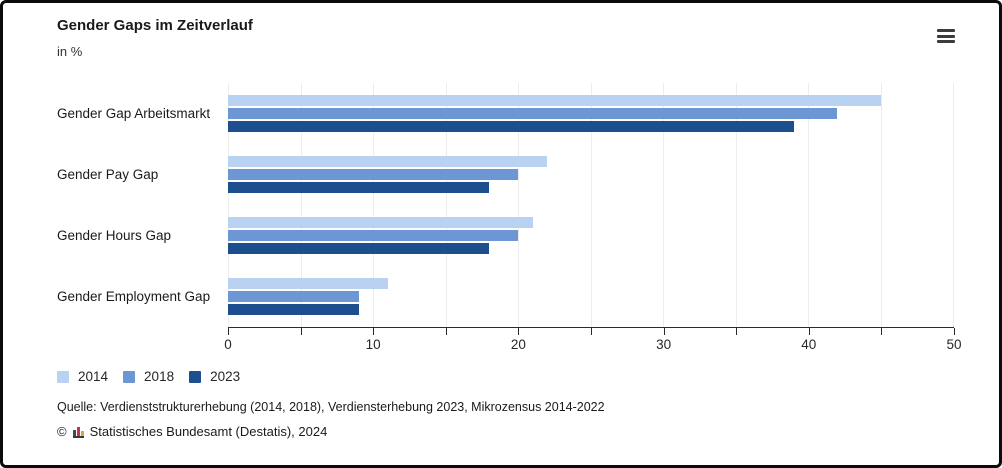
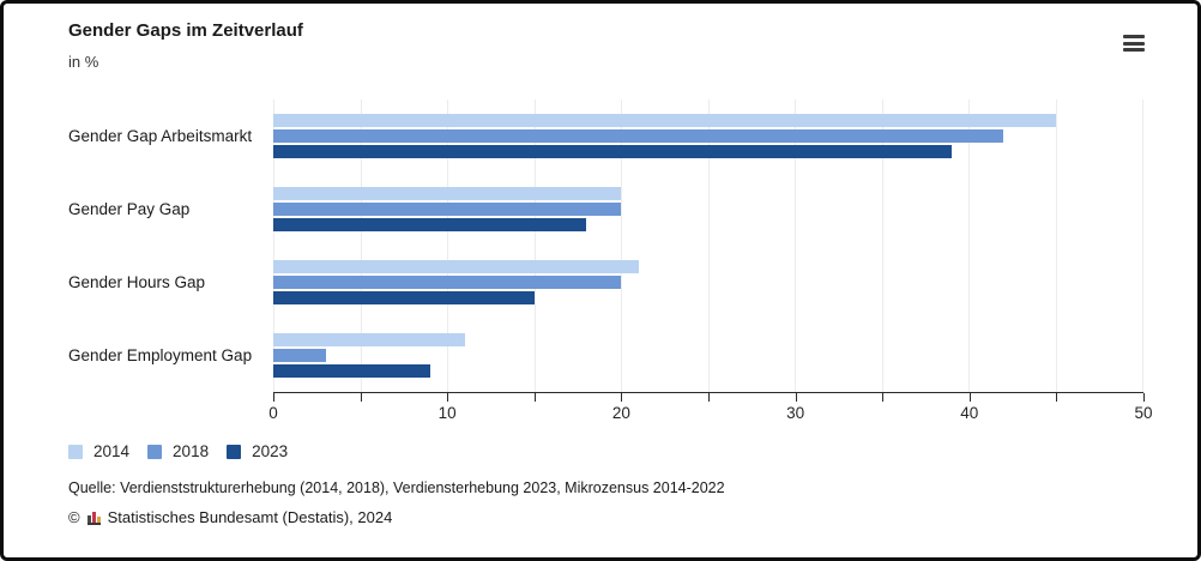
2014/Gender Pay Gap: 22 -> 20
2023/Gender Hours Gap: 18 -> 15
2018/Gender Employment Gap: 9 -> 3
